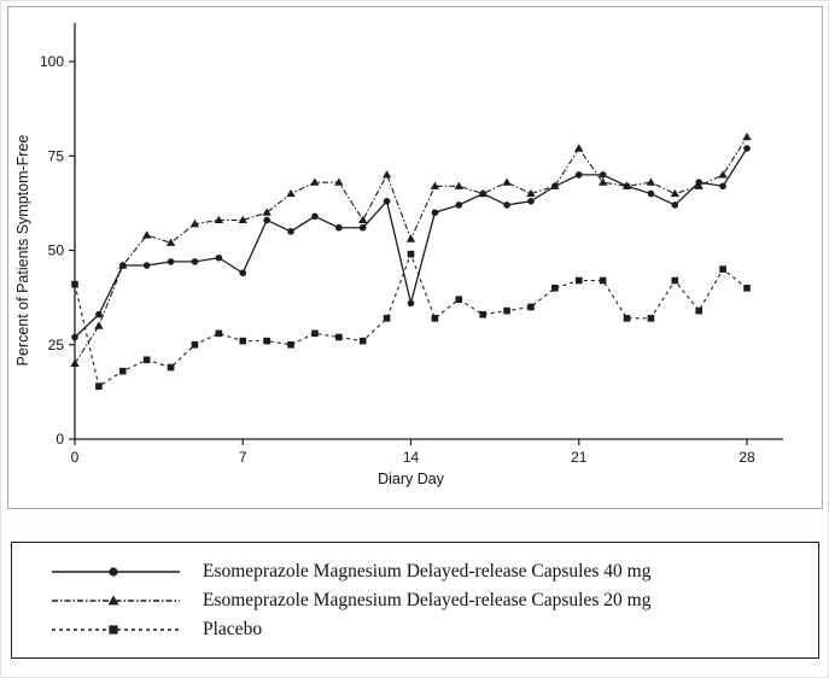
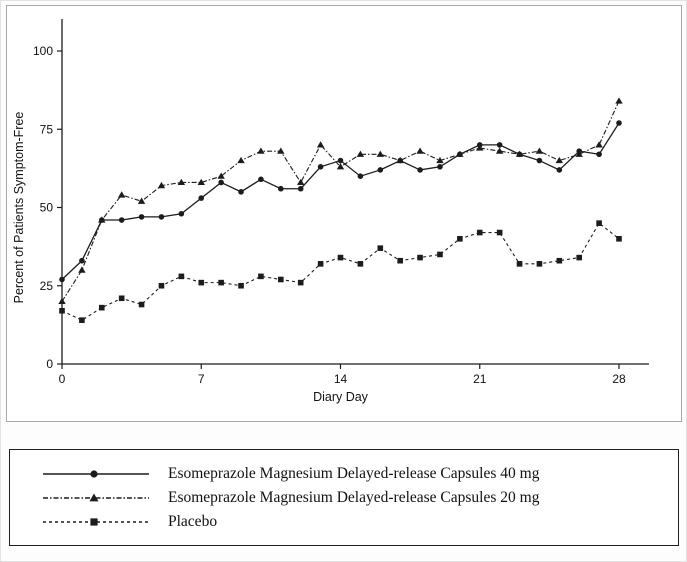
Placebo/0: 41 -> 17
Esomeprazole Magnesium Delayed-release Capsules 40 mg/7: 44 -> 53
Esomeprazole Magnesium Delayed-release Capsules 40 mg/14: 36 -> 65
Esomeprazole Magnesium Delayed-release Capsules 20 mg/14: 53 -> 63
Placebo/14: 49 -> 34
Esomeprazole Magnesium Delayed-release Capsules 20 mg/21: 77 -> 69
Placebo/25: 42 -> 33
Esomeprazole Magnesium Delayed-release Capsules 20 mg/28: 80 -> 84
